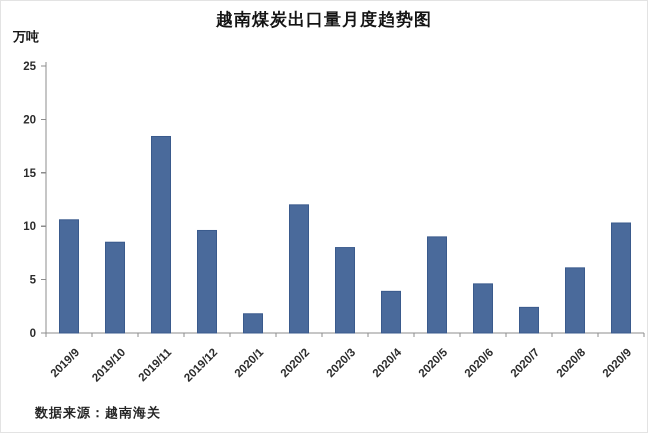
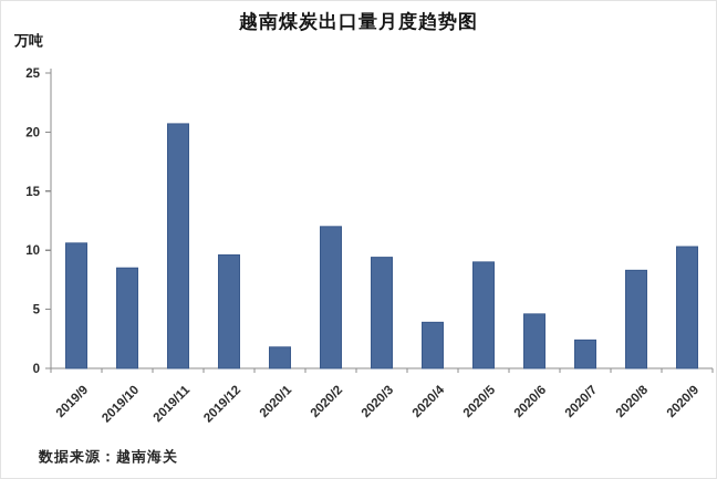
2019/11: 18.4 -> 20.7
2020/3: 8.0 -> 9.4
2020/8: 6.1 -> 8.3
